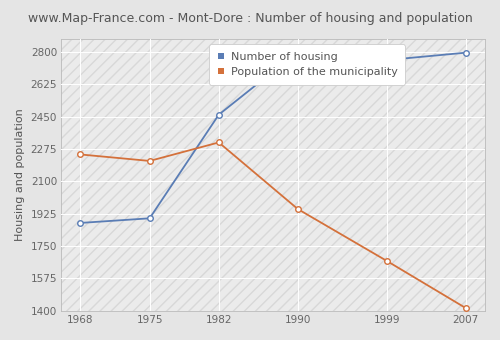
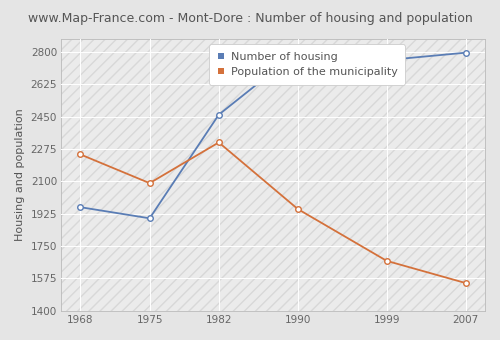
Number of housing/1968: 1880 -> 1960
Population of the municipality/1975: 2210 -> 2090
Population of the municipality/2007: 1420 -> 1550
